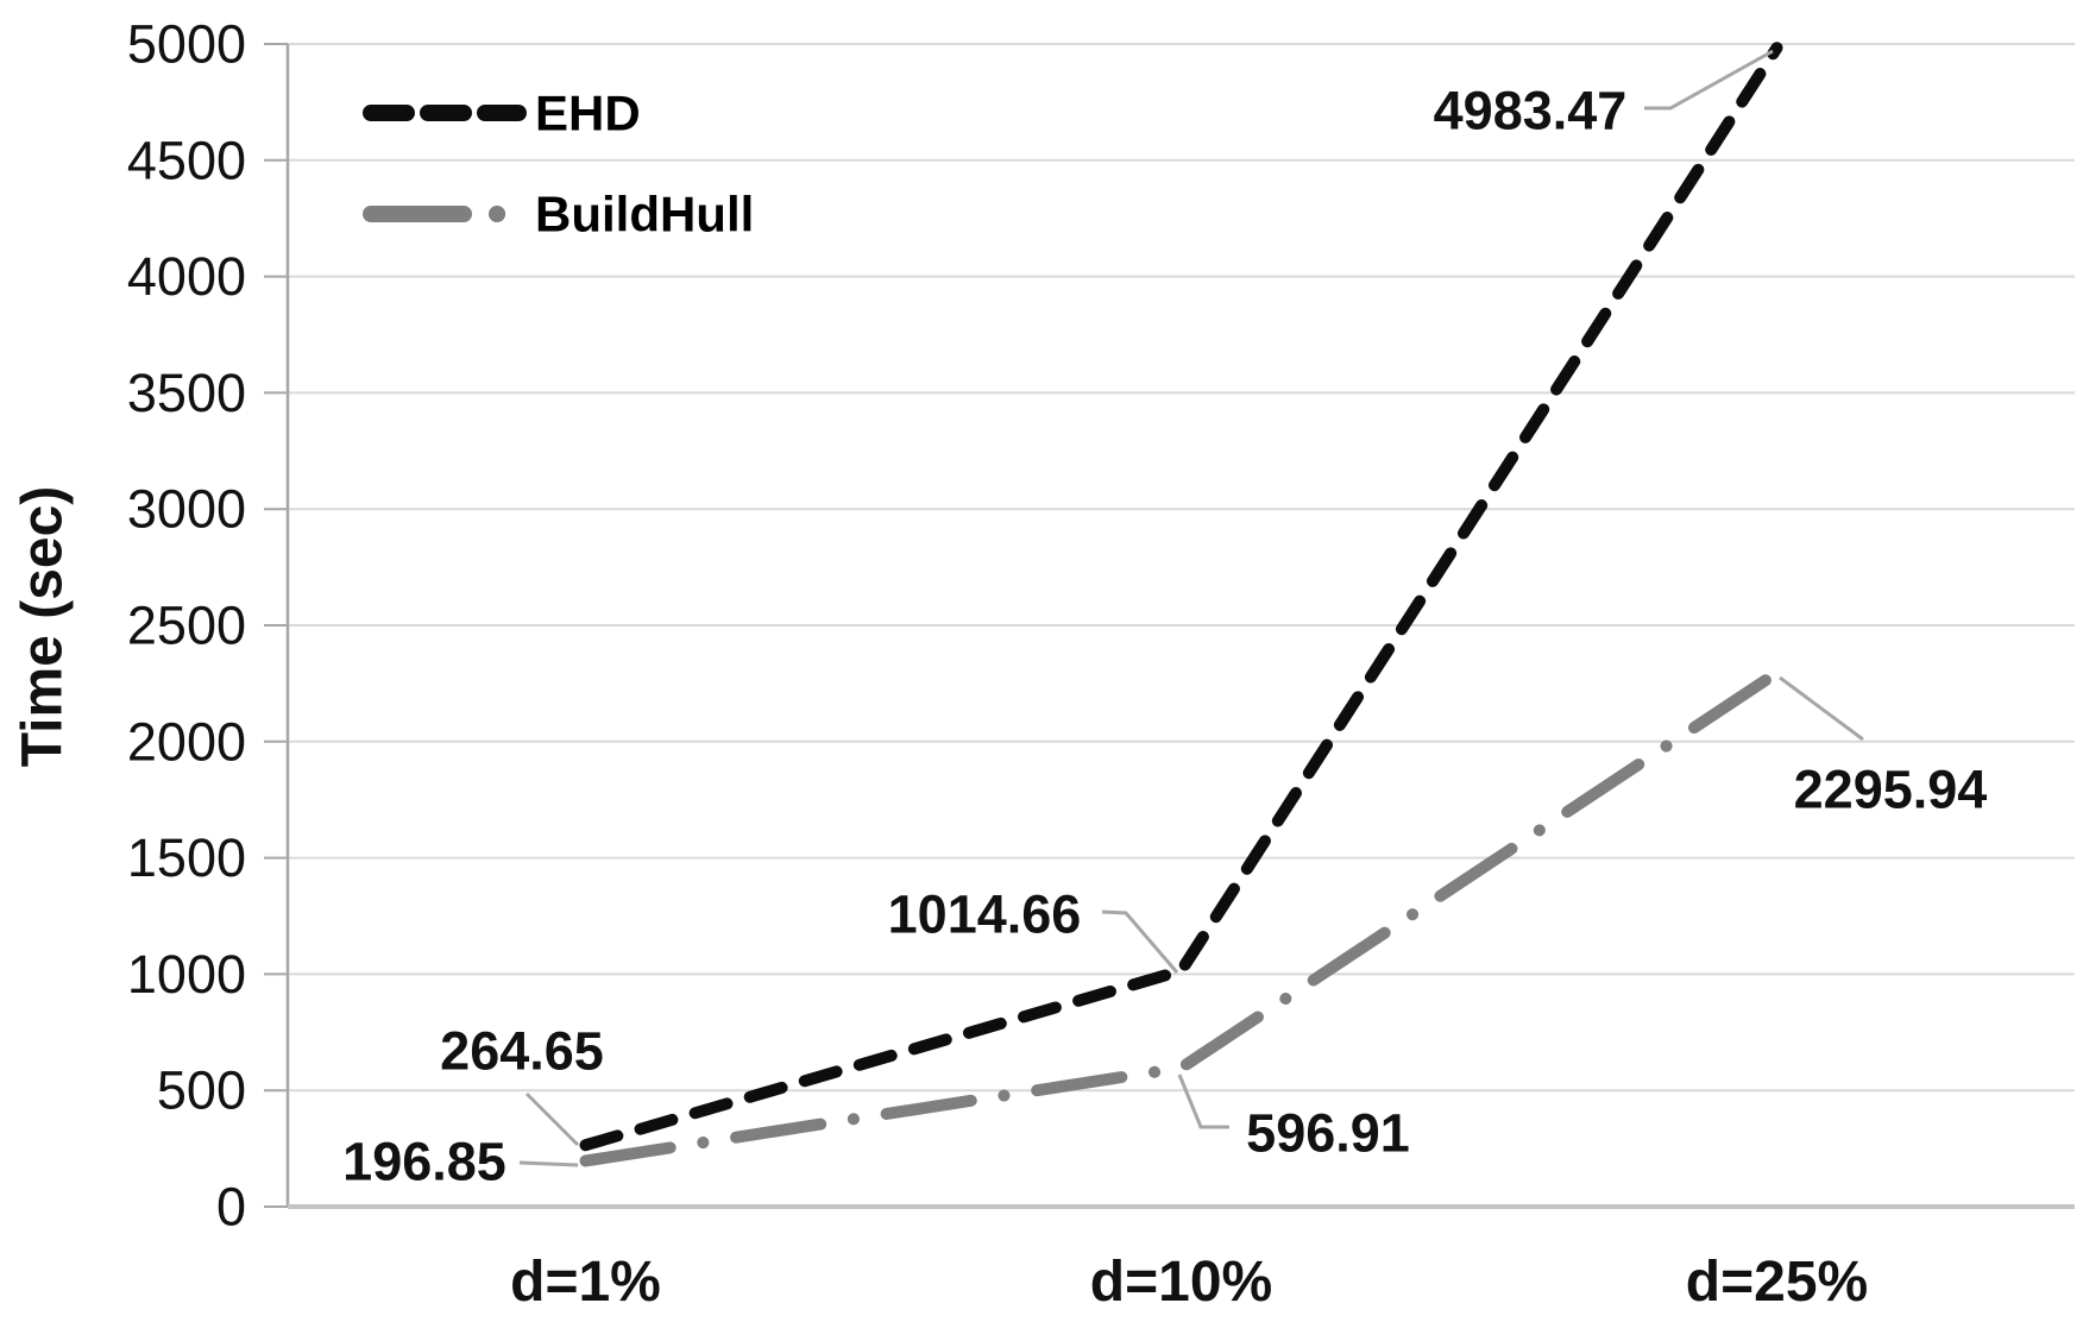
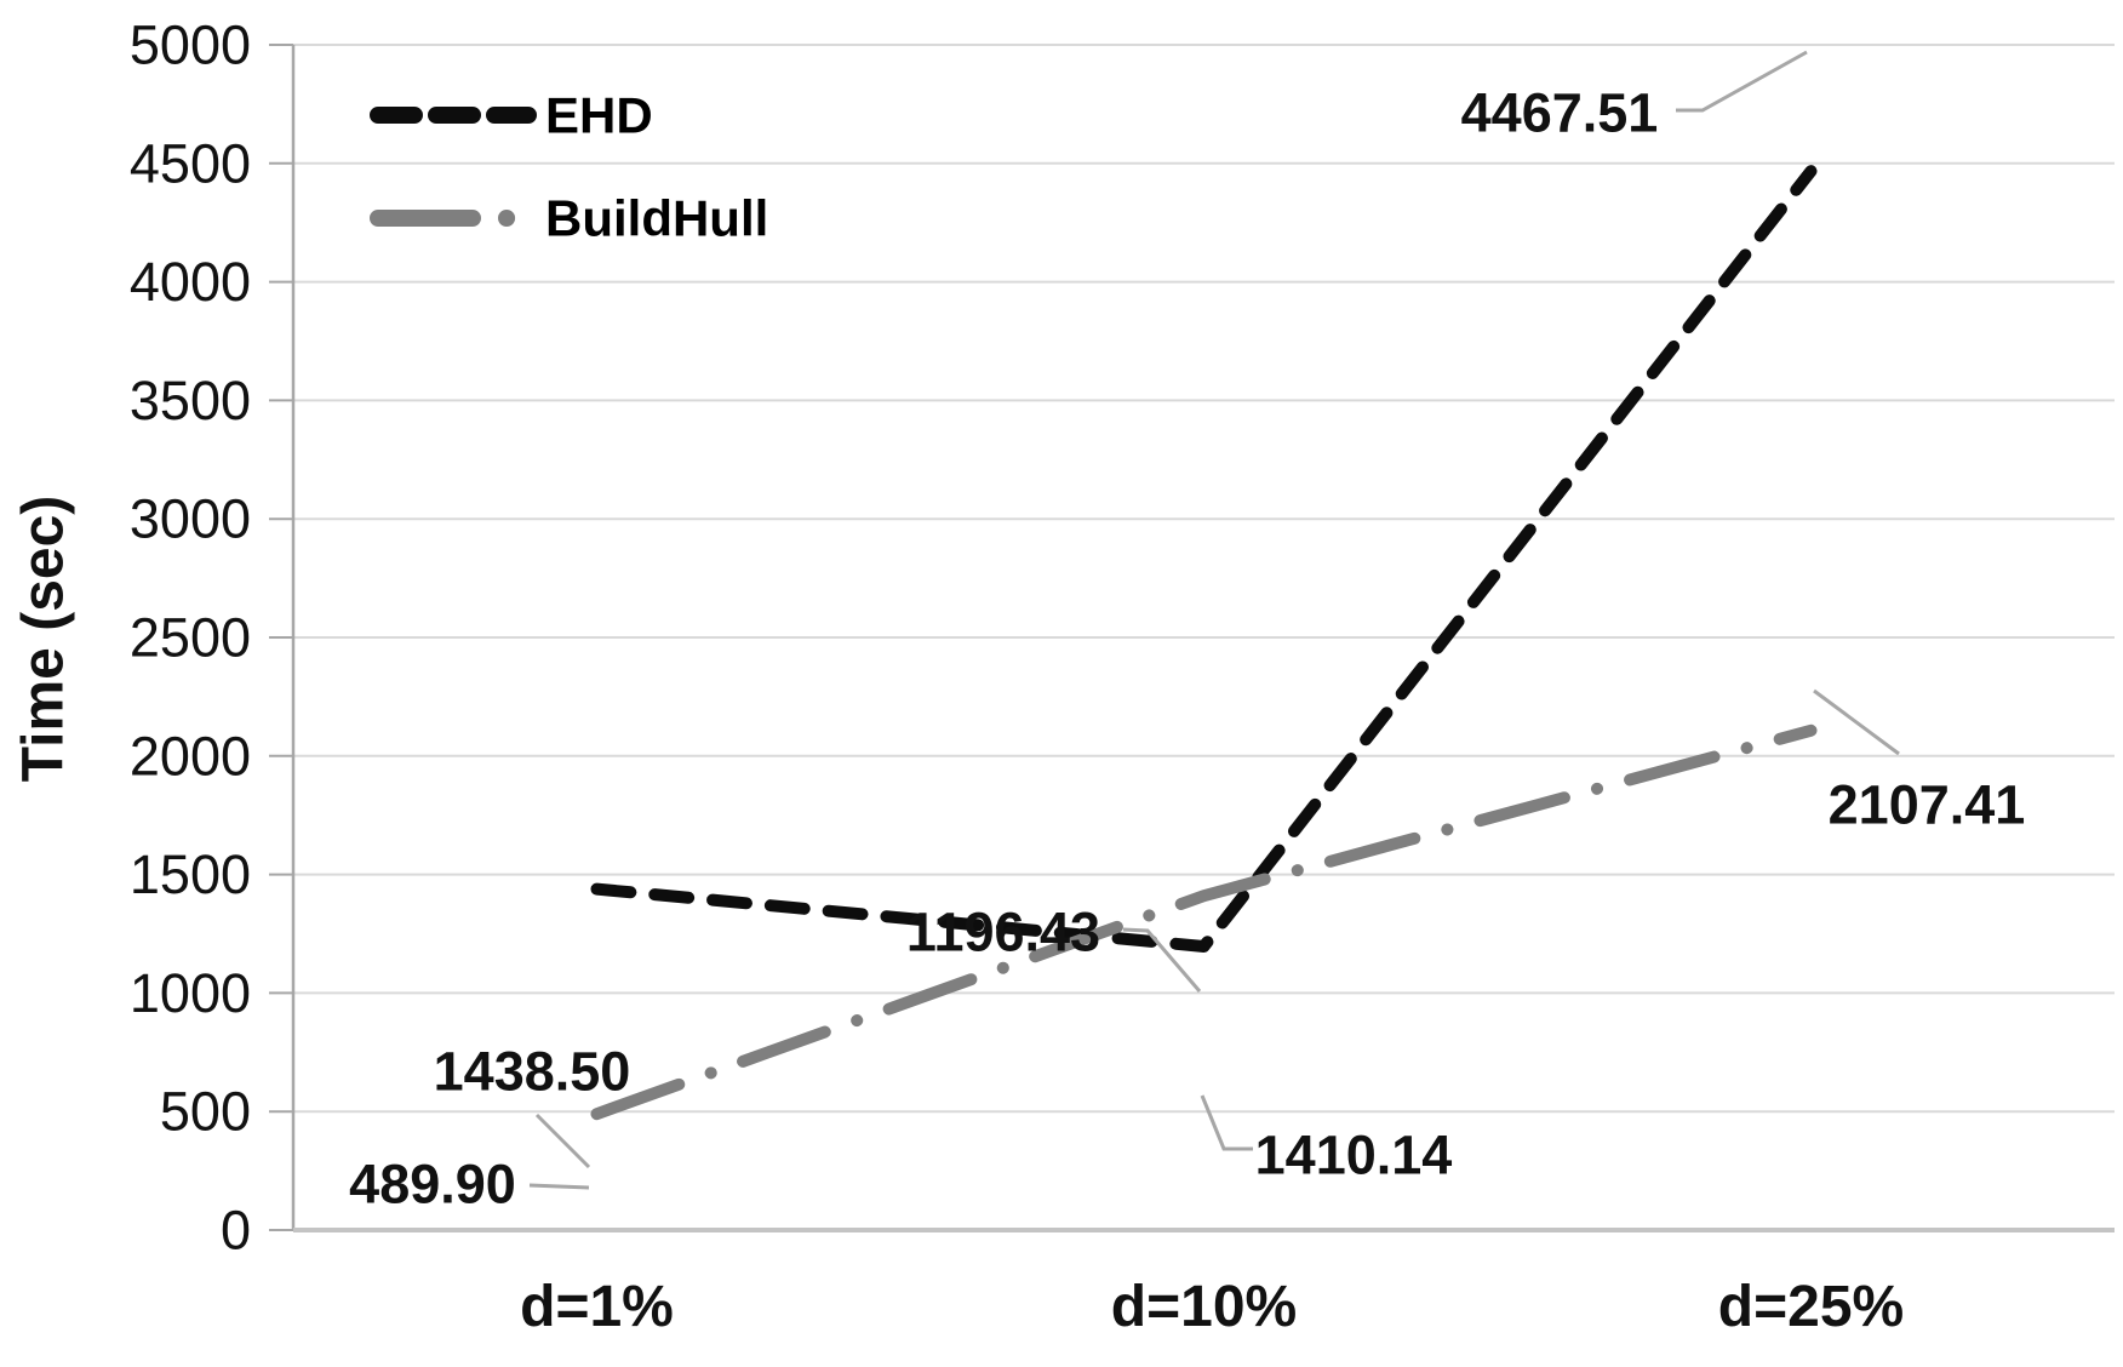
EHD/d=1%: 264.65 -> 1438.50
BuildHull/d=1%: 196.85 -> 489.90
EHD/d=10%: 1014.66 -> 1196.43
BuildHull/d=10%: 596.91 -> 1410.14
EHD/d=25%: 4983.47 -> 4467.51
BuildHull/d=25%: 2295.94 -> 2107.41
